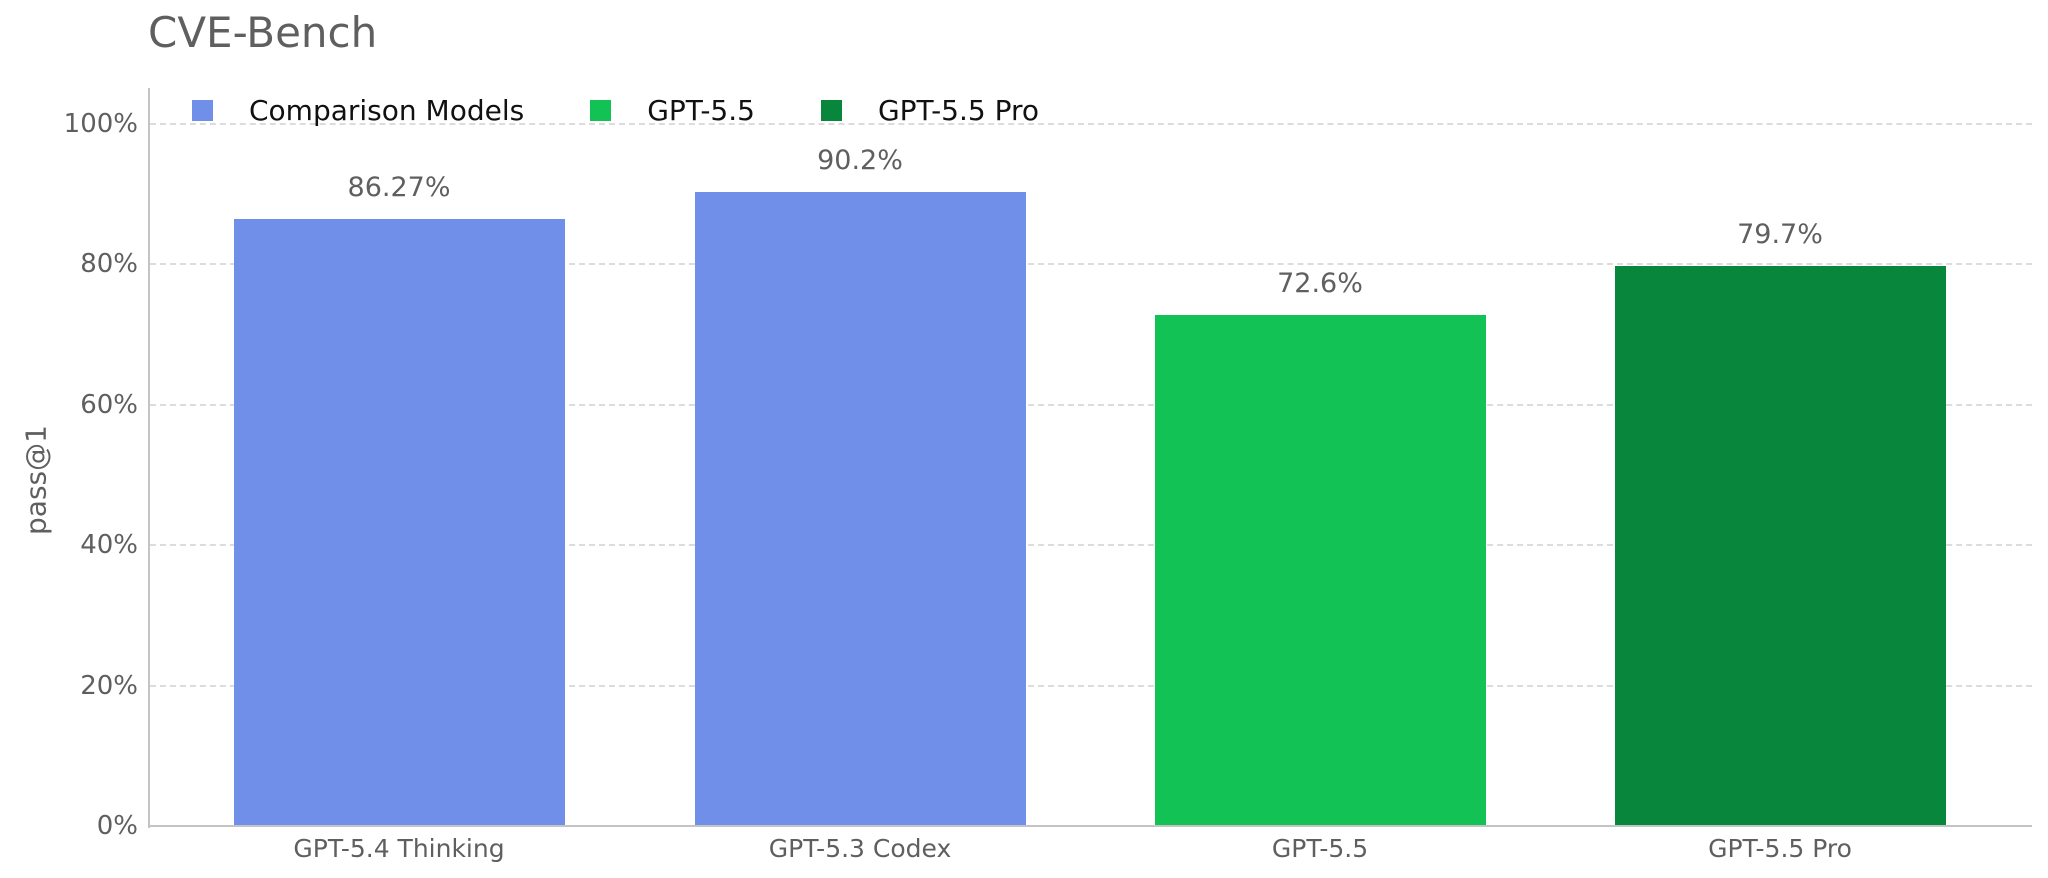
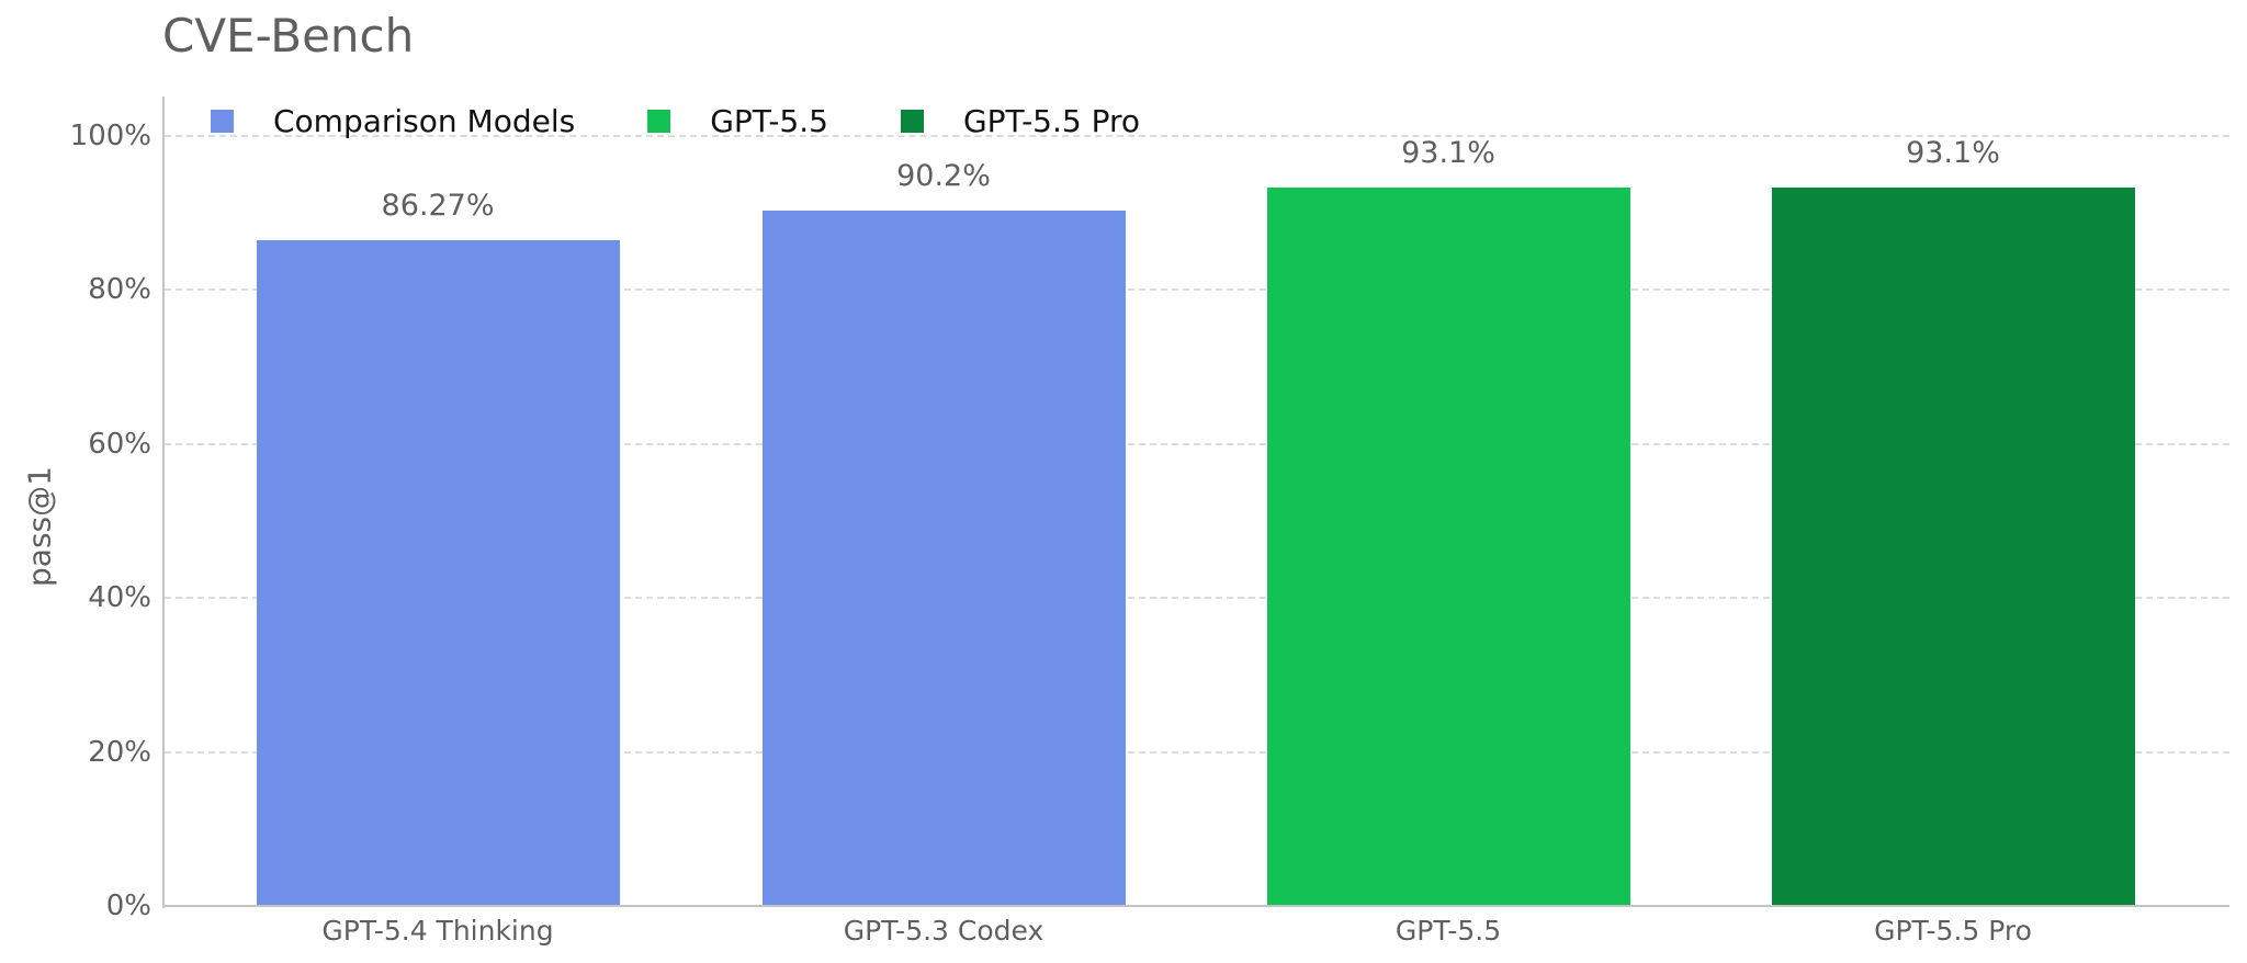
GPT-5.5: 72.6% -> 93.1%
GPT-5.5 Pro: 79.7% -> 93.1%
